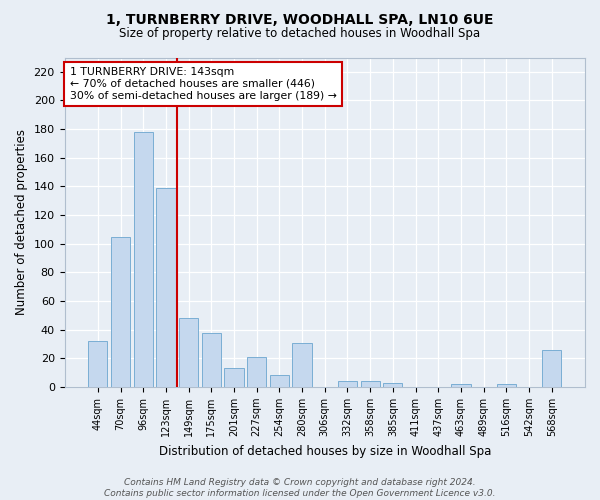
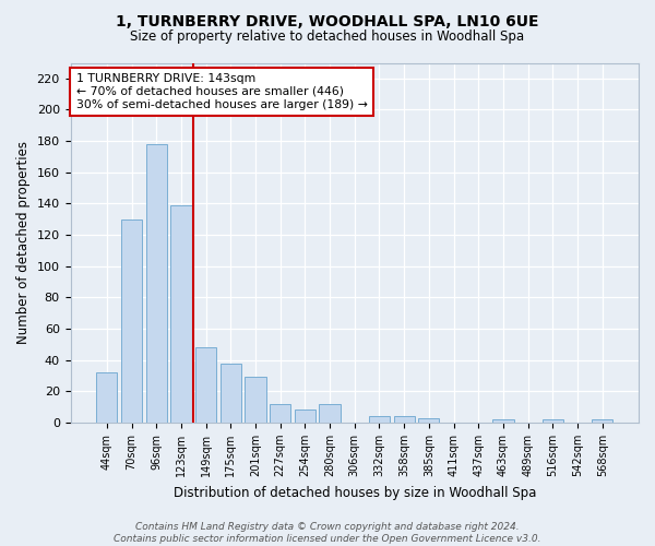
70sqm: 105 -> 130
201sqm: 13 -> 29
227sqm: 21 -> 12
280sqm: 31 -> 12
568sqm: 26 -> 2
